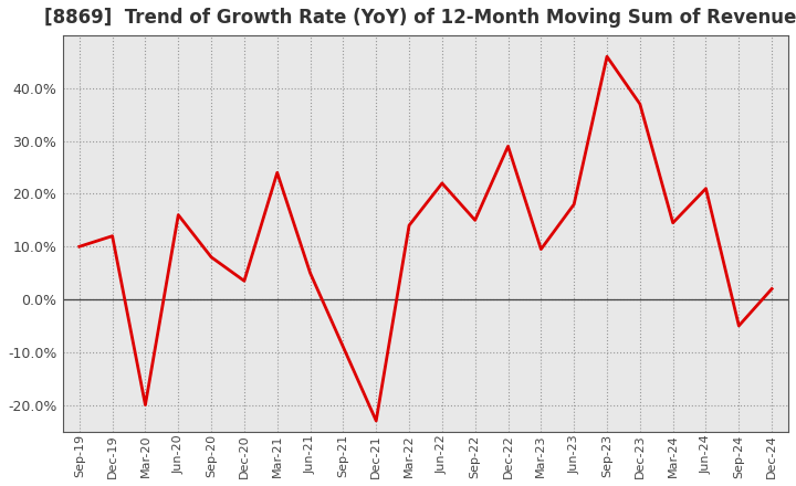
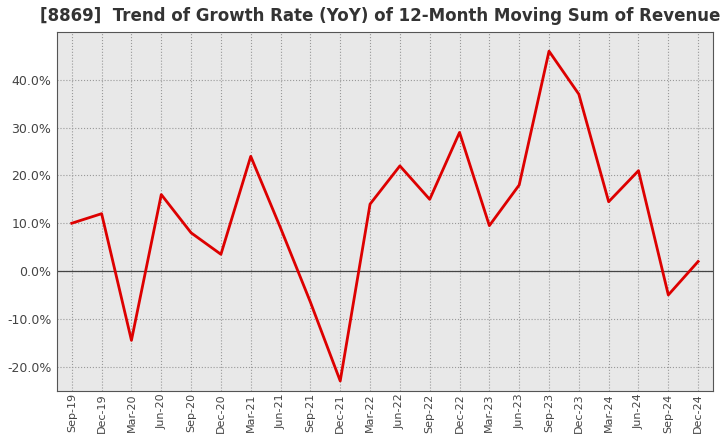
Mar-20: -20.0% -> -14.5%
Jun-21: 5.0% -> 9.0%
Sep-21: -9.0% -> -6.5%
